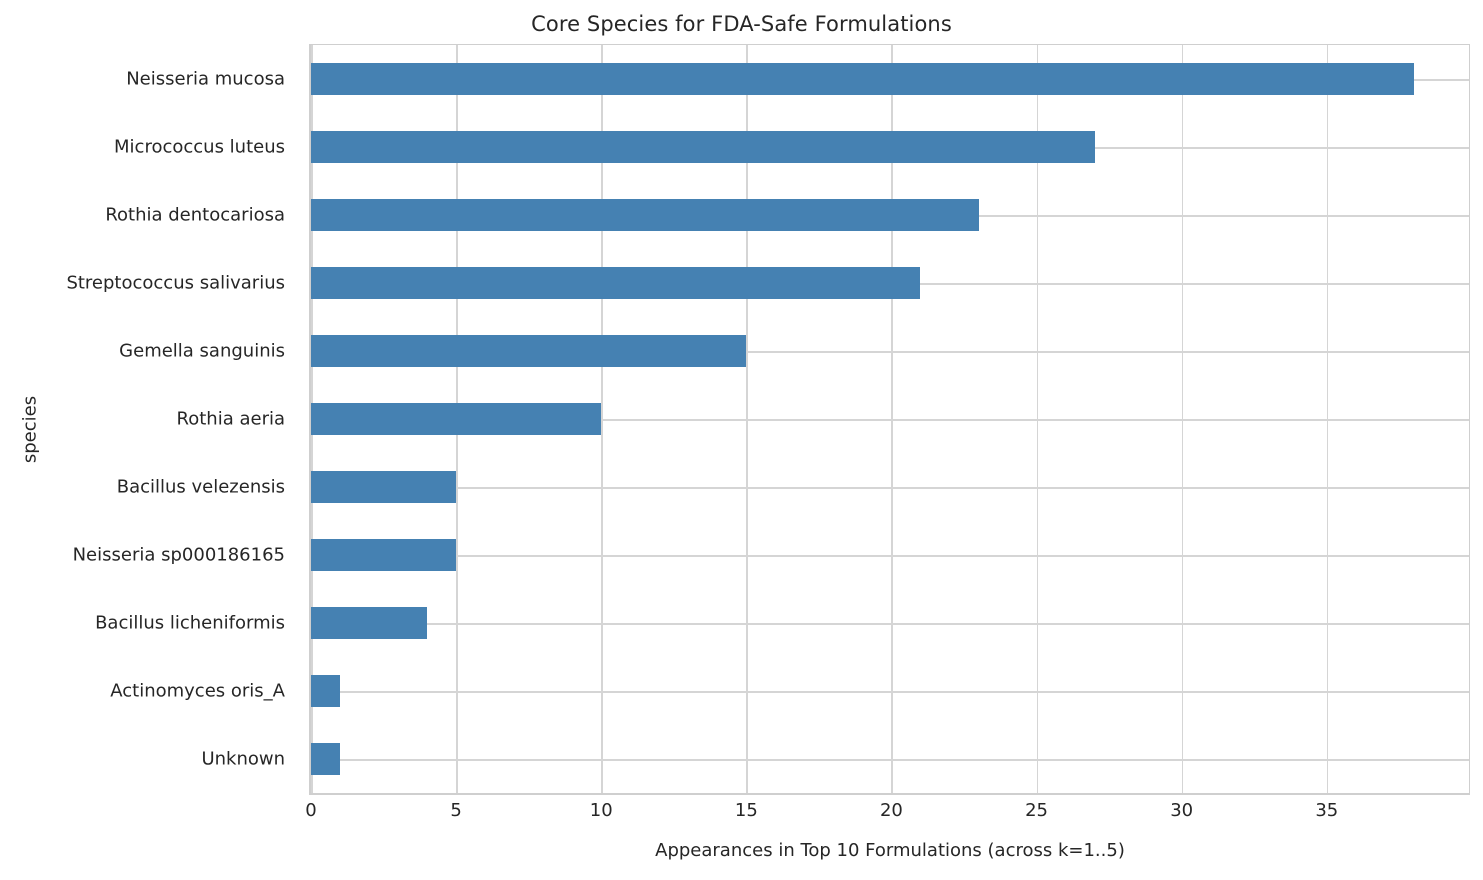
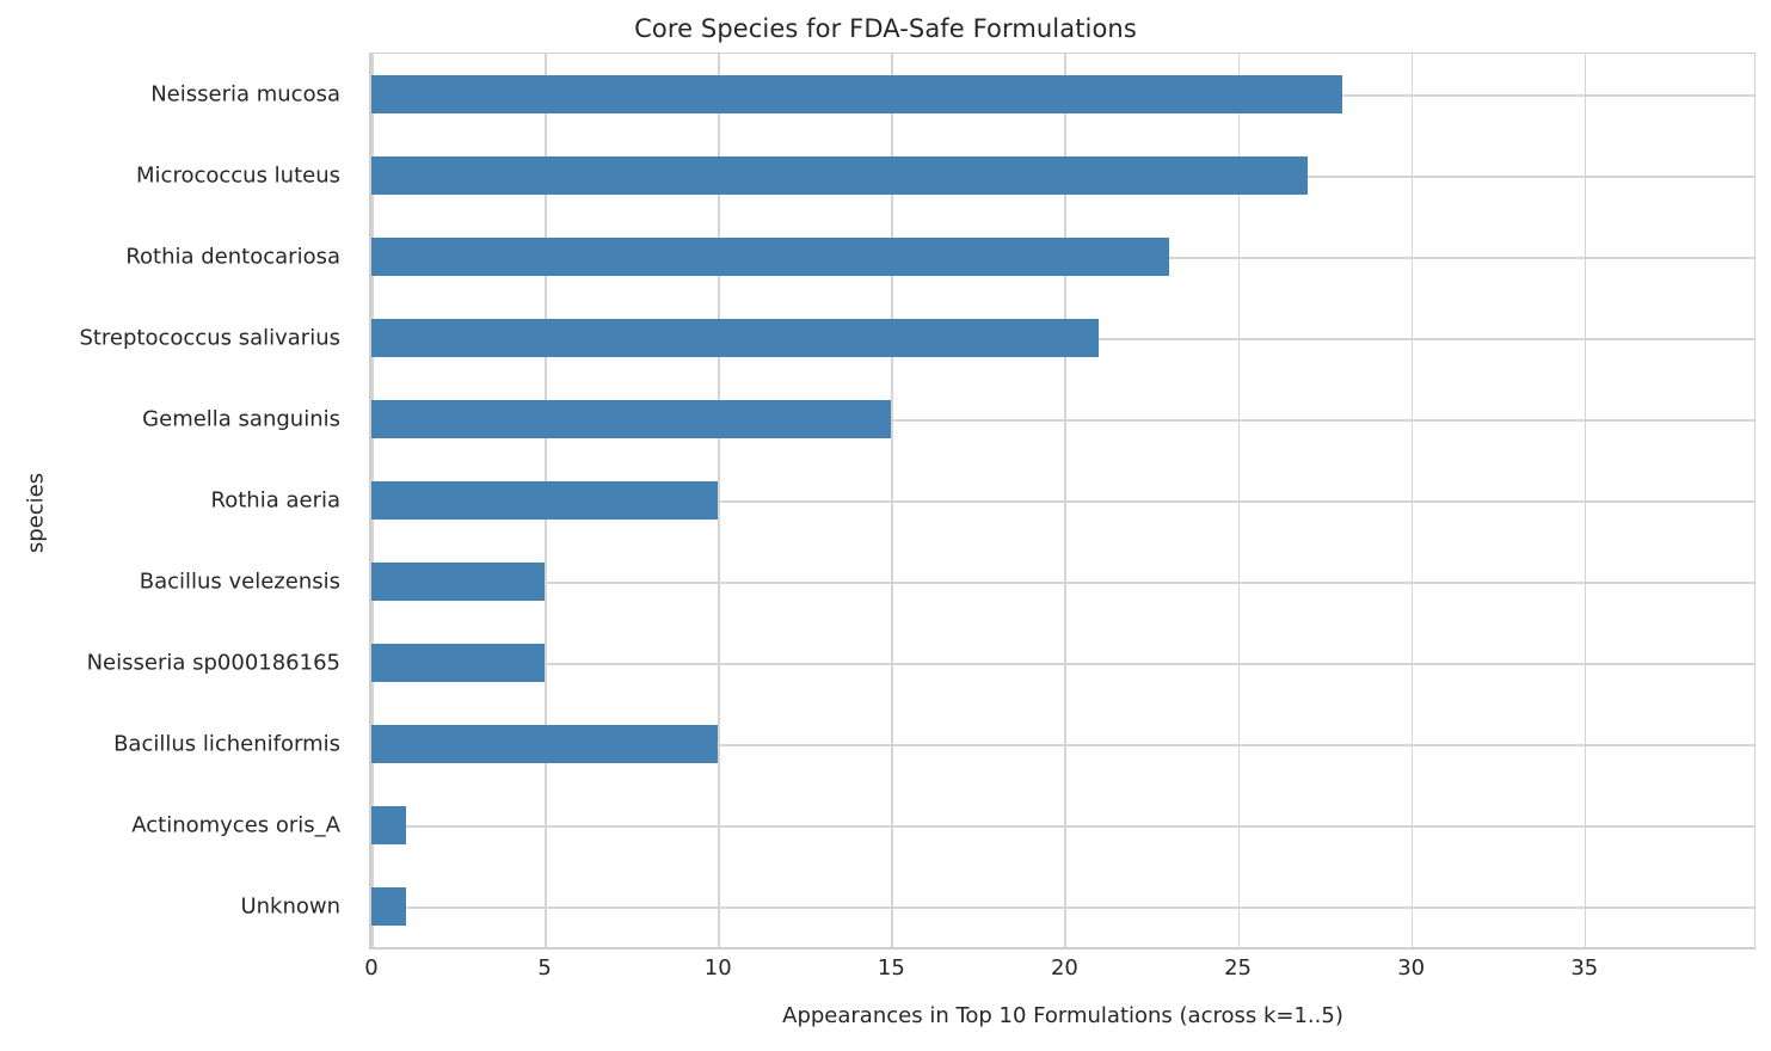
Neisseria mucosa: 38 -> 28
Bacillus licheniformis: 4 -> 10
